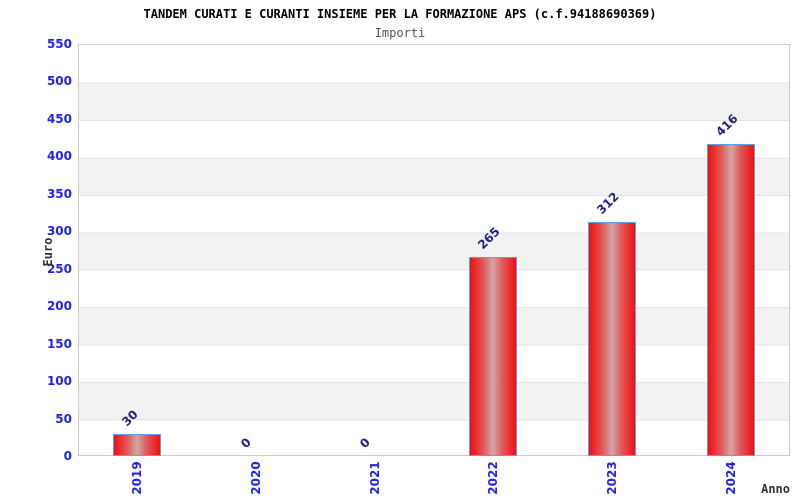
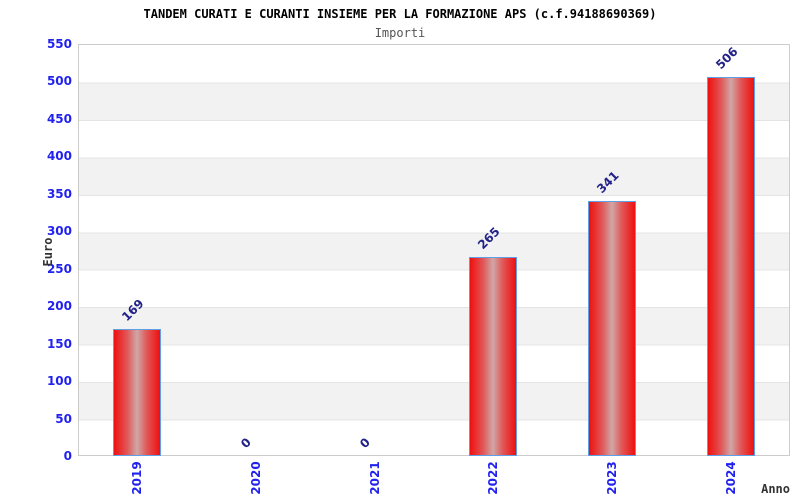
2019: 30 -> 169
2023: 312 -> 341
2024: 416 -> 506
